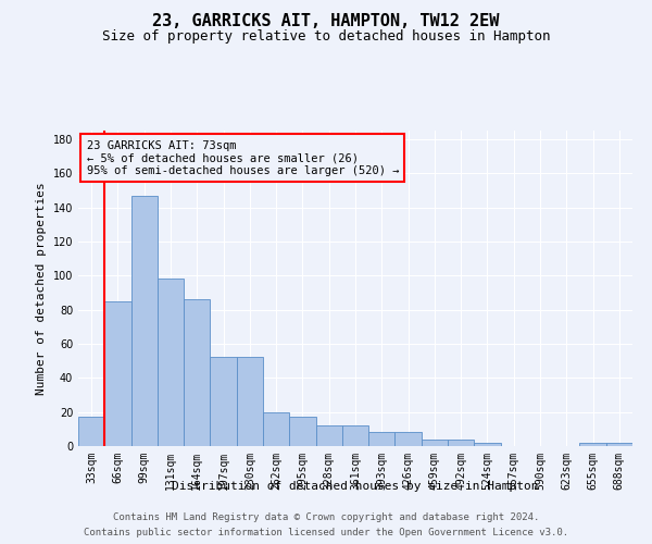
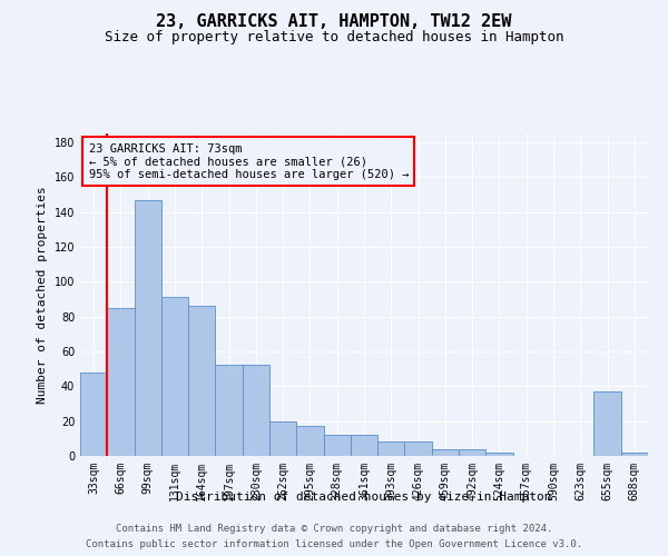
33sqm: 17 -> 48
131sqm: 98 -> 91
655sqm: 2 -> 37
